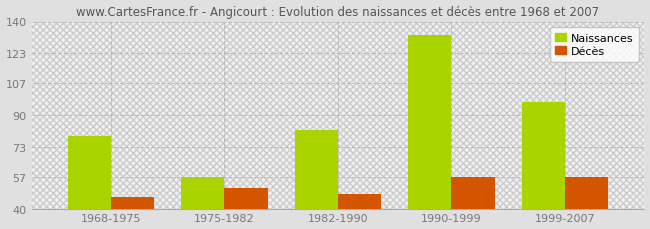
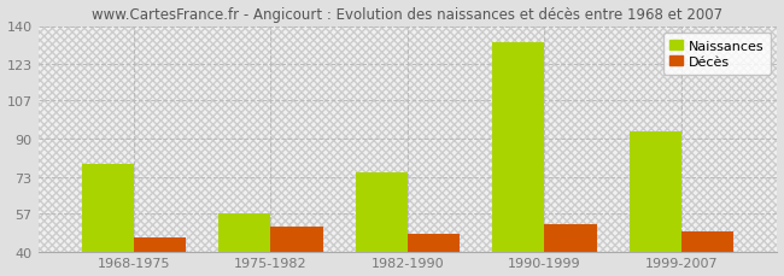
Naissances/1982-1990: 82 -> 75
Décès/1990-1999: 57 -> 52
Naissances/1999-2007: 97 -> 93
Décès/1999-2007: 57 -> 49
